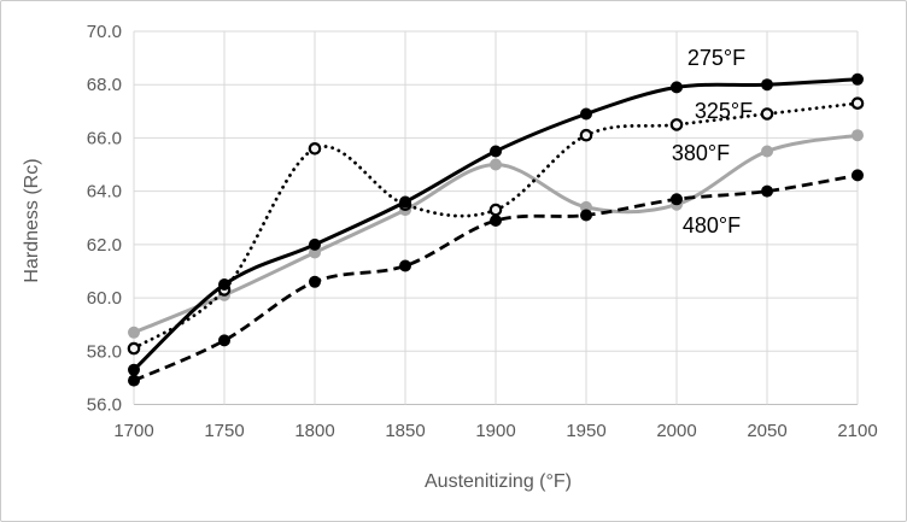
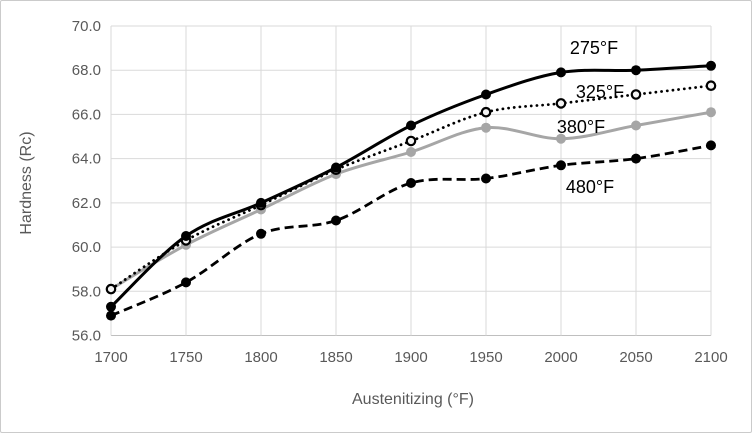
380°F/1700: 58.7 -> 58.1
325°F/1800: 65.6 -> 61.9
380°F/1900: 65.0 -> 64.3
325°F/1900: 63.3 -> 64.8
380°F/1950: 63.4 -> 65.4
380°F/2000: 63.5 -> 64.9
